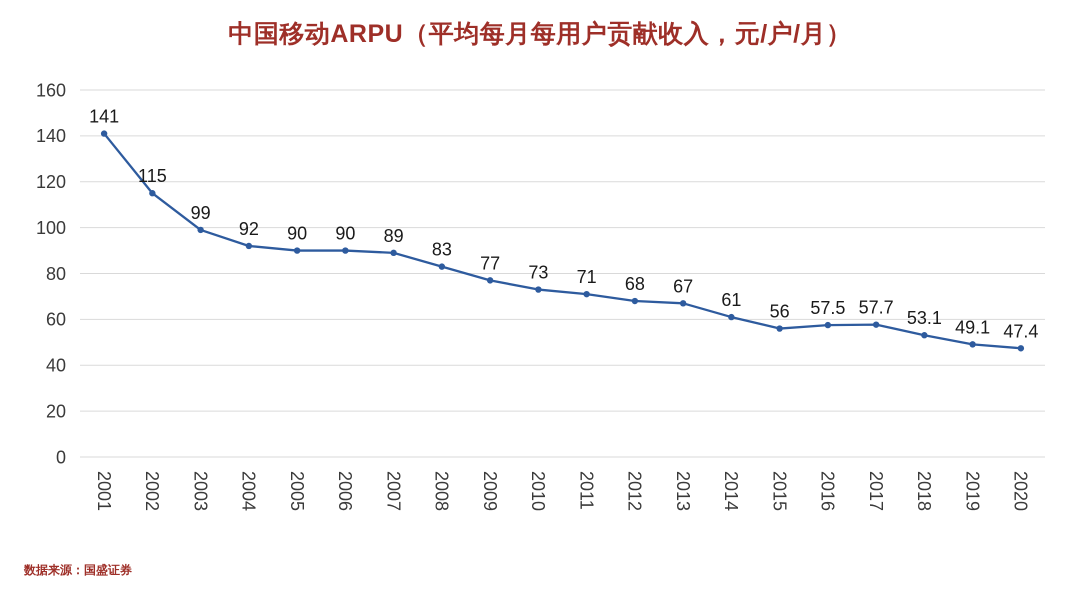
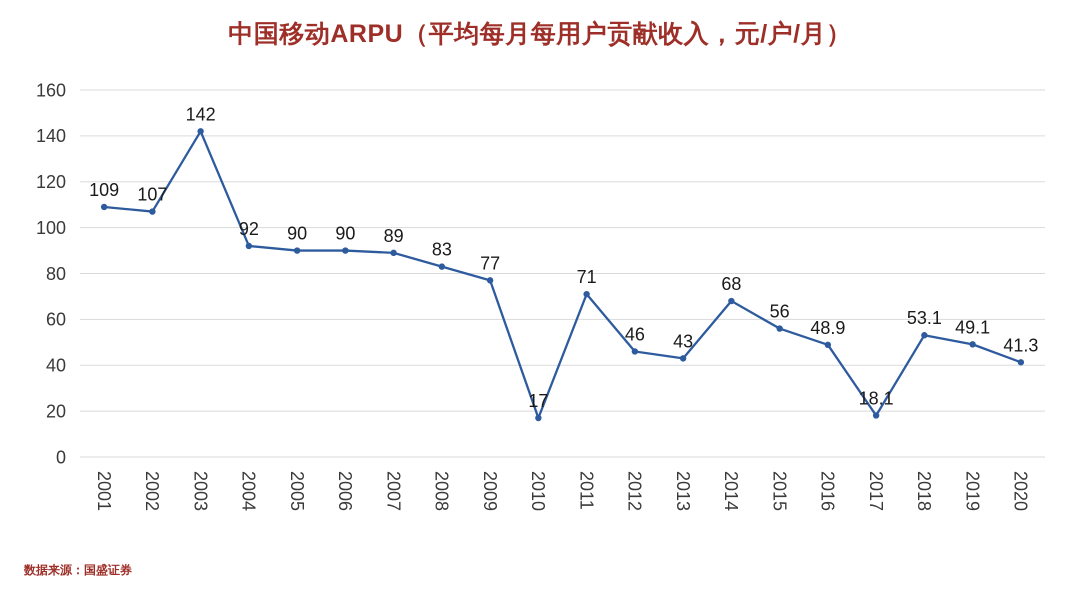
2001: 141 -> 109
2002: 115 -> 107
2003: 99 -> 142
2010: 73 -> 17
2012: 68 -> 46
2013: 67 -> 43
2014: 61 -> 68
2016: 57.5 -> 48.9
2017: 57.7 -> 18.1
2020: 47.4 -> 41.3
